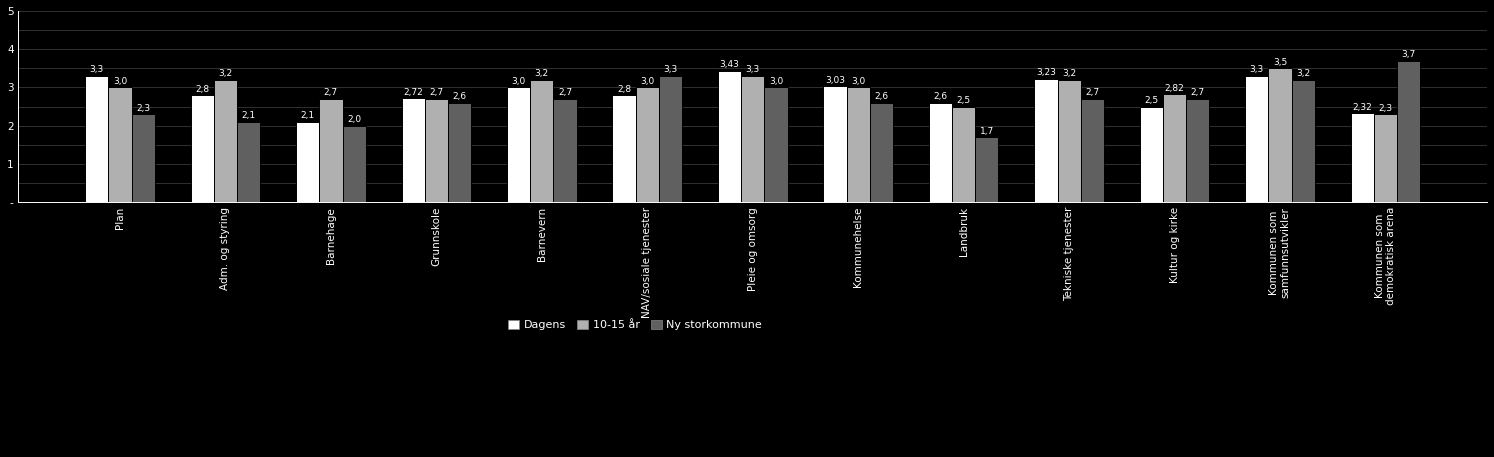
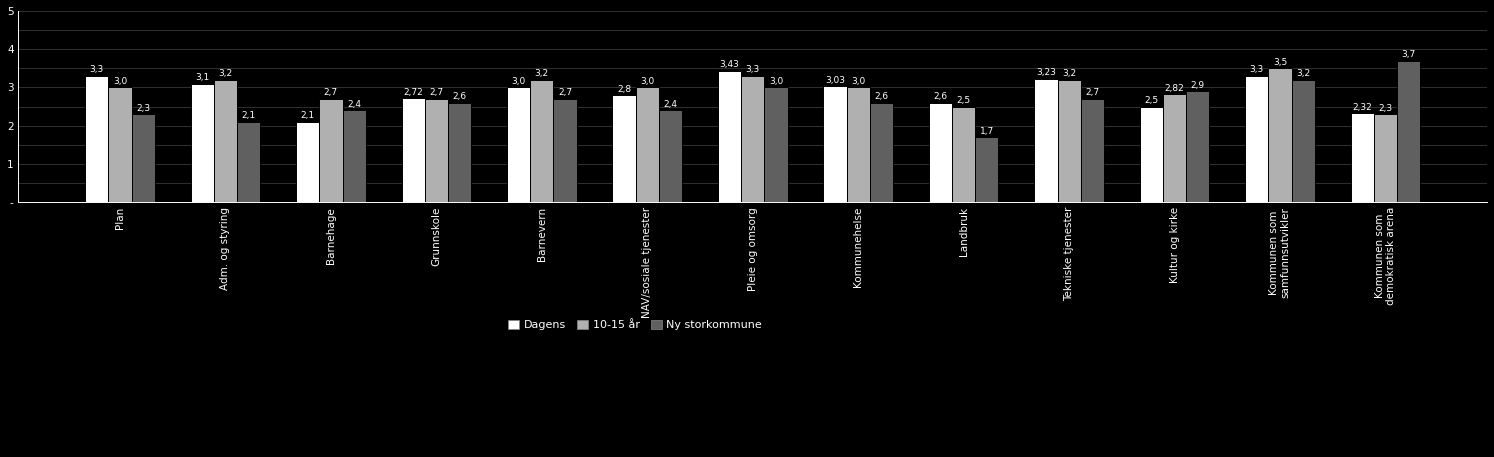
Dagens/Adm. og styring: 2,8 -> 3,1
Ny storkommune/Barnehage: 2,0 -> 2,4
Ny storkommune/NAV/sosiale tjenester: 3,3 -> 2,4
Ny storkommune/Kultur og kirke: 2,7 -> 2,9
